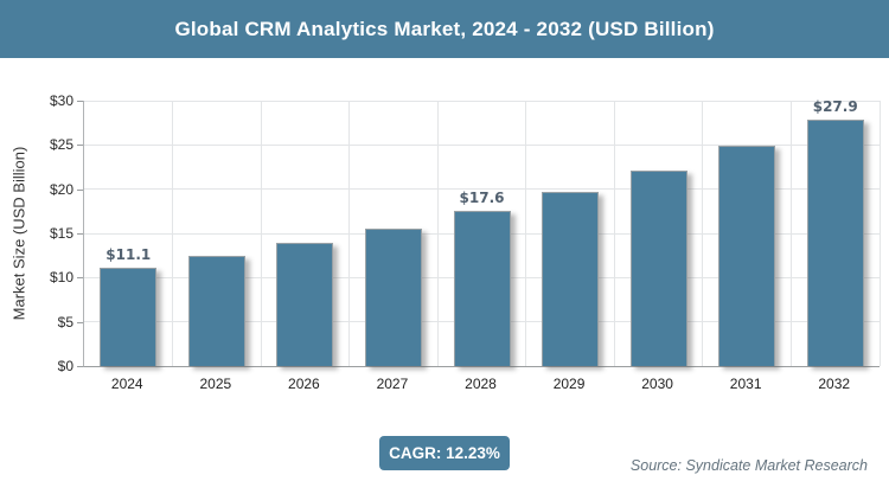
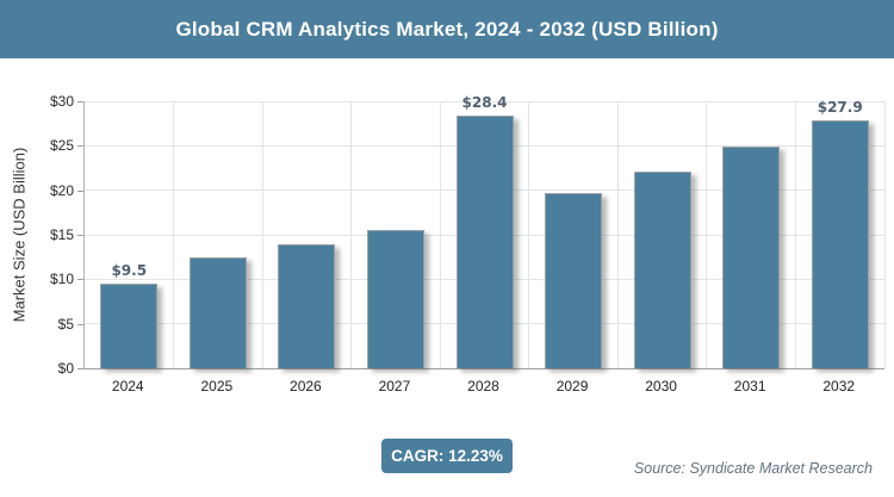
2024: $11.1 -> $9.5
2028: $17.6 -> $28.4
